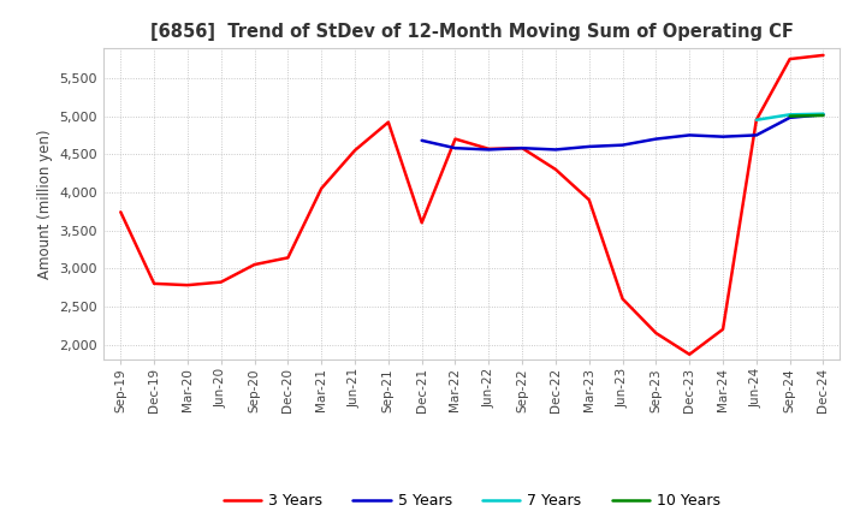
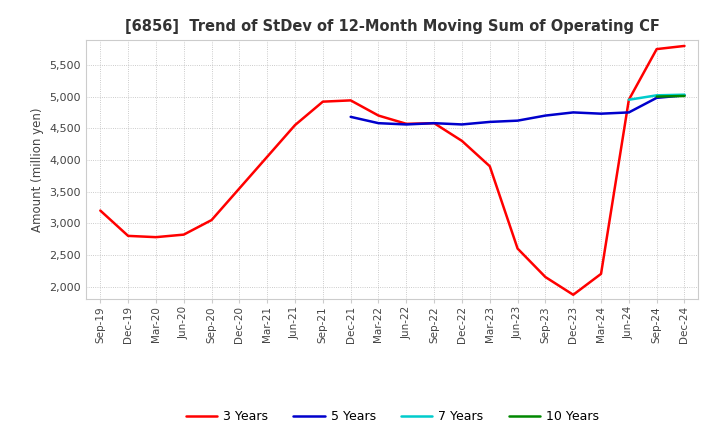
3 Years/Sep-19: 3,740 -> 3,200
3 Years/Dec-20: 3,140 -> 3,550
3 Years/Dec-21: 3,600 -> 4,940
